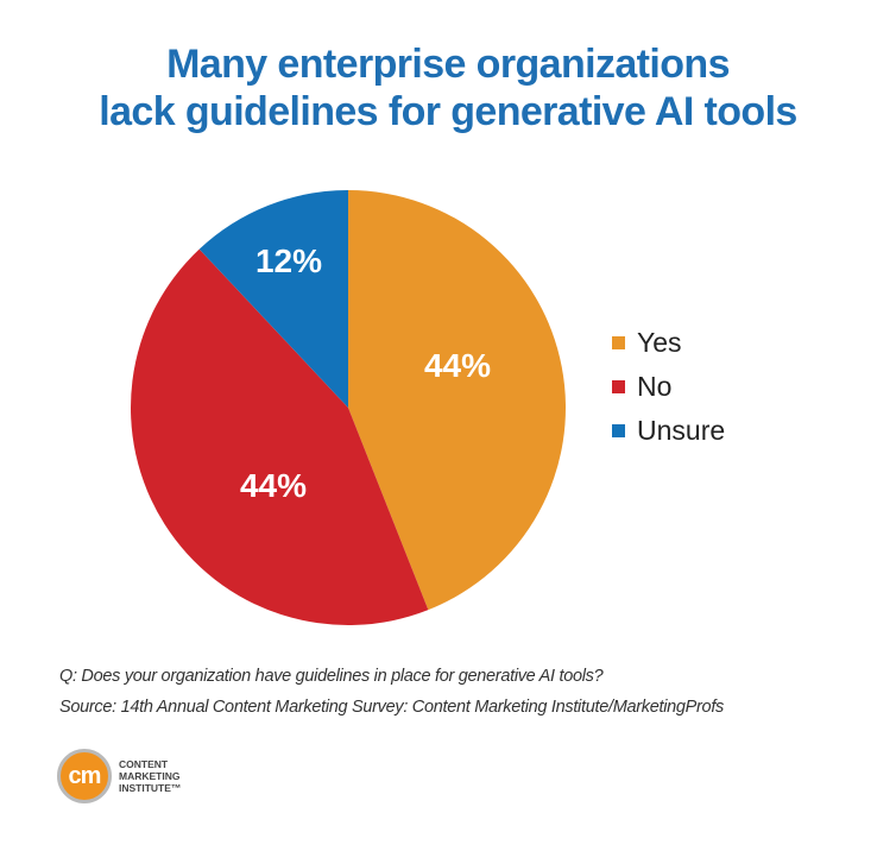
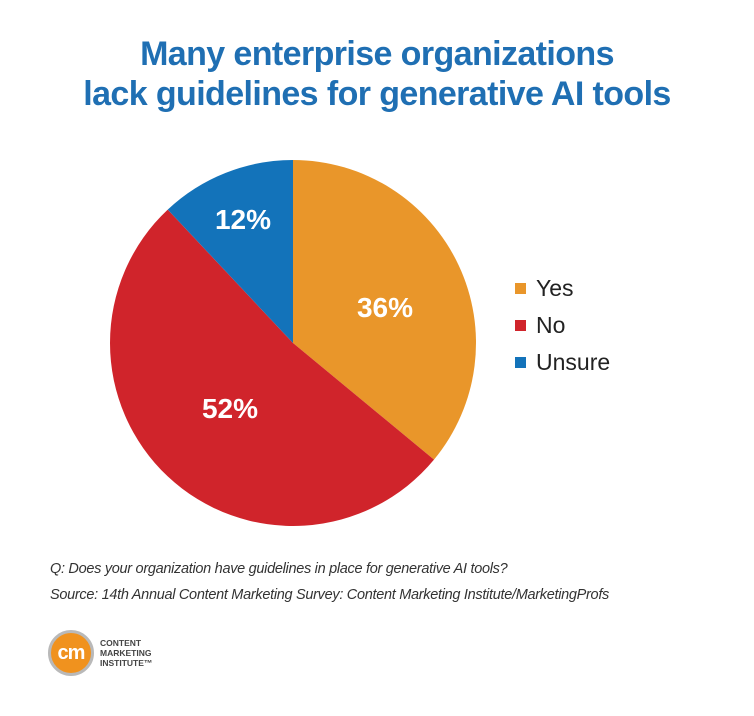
Yes: 44% -> 36%
No: 44% -> 52%
